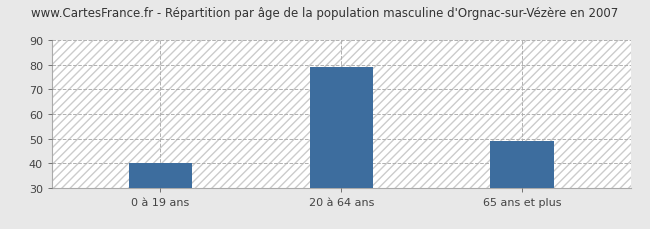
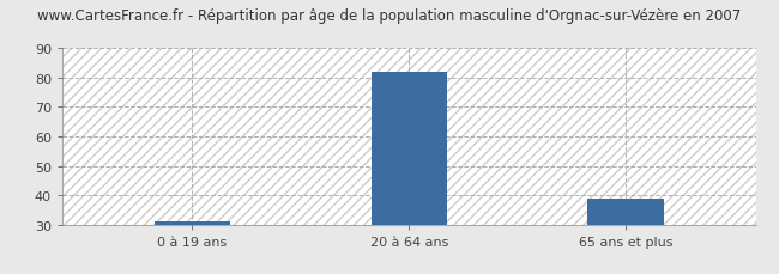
0 à 19 ans: 40 -> 31
20 à 64 ans: 79 -> 82
65 ans et plus: 49 -> 39
